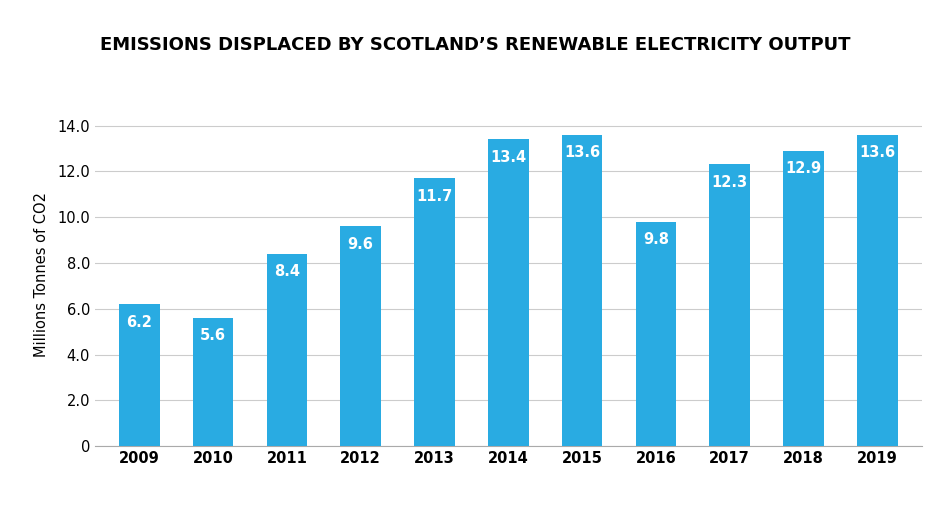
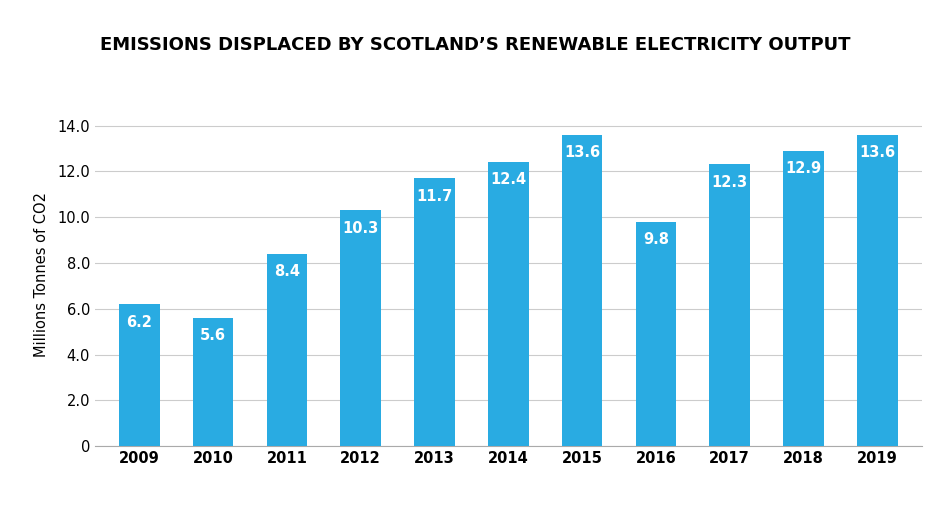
2012: 9.6 -> 10.3
2014: 13.4 -> 12.4
